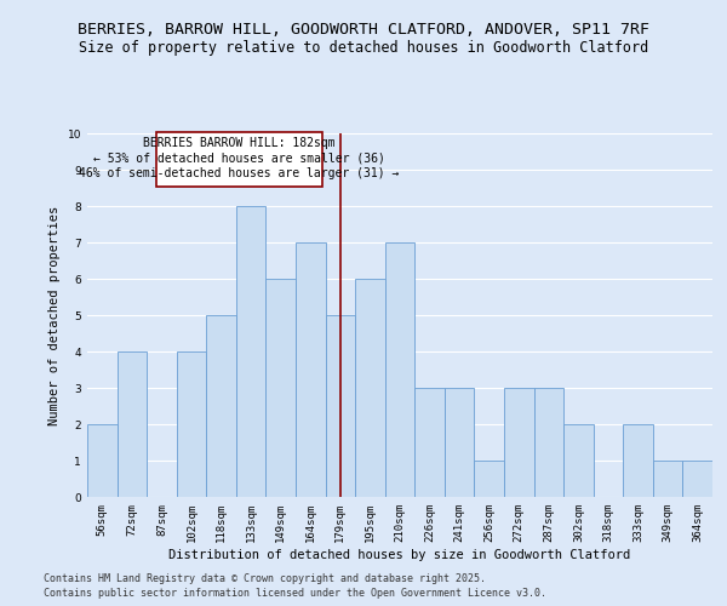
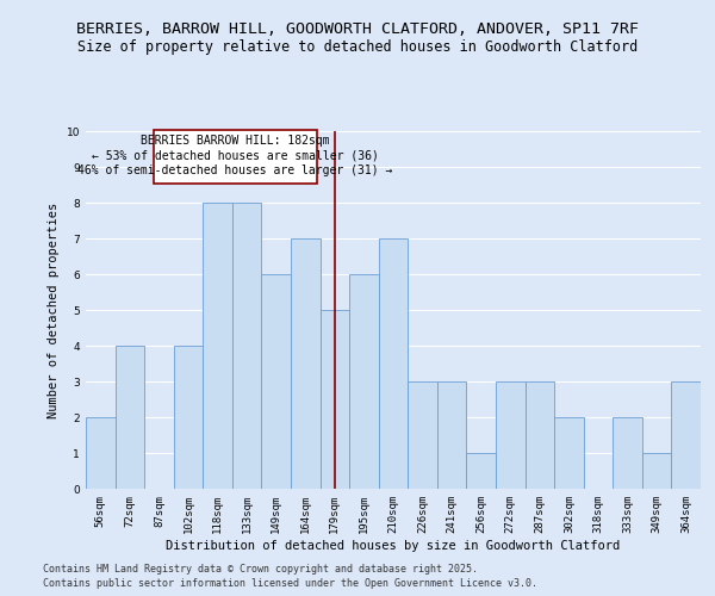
118sqm: 5 -> 8
364sqm: 1 -> 3
